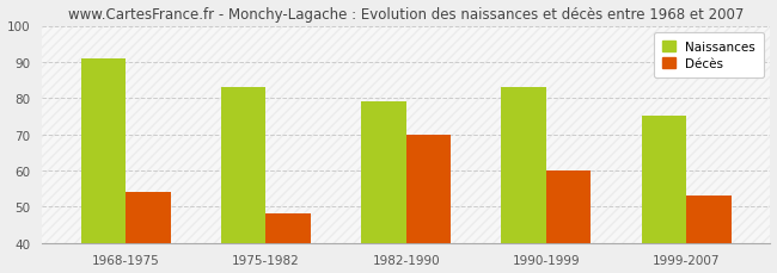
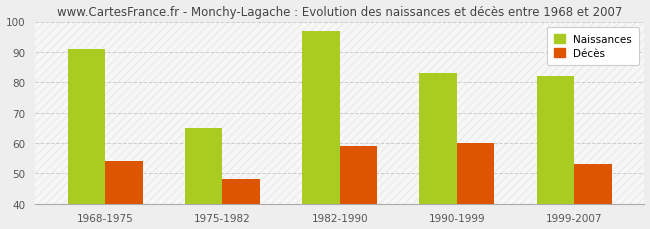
Naissances/1975-1982: 83 -> 65
Naissances/1982-1990: 79 -> 97
Décès/1982-1990: 70 -> 59
Naissances/1999-2007: 75 -> 82
